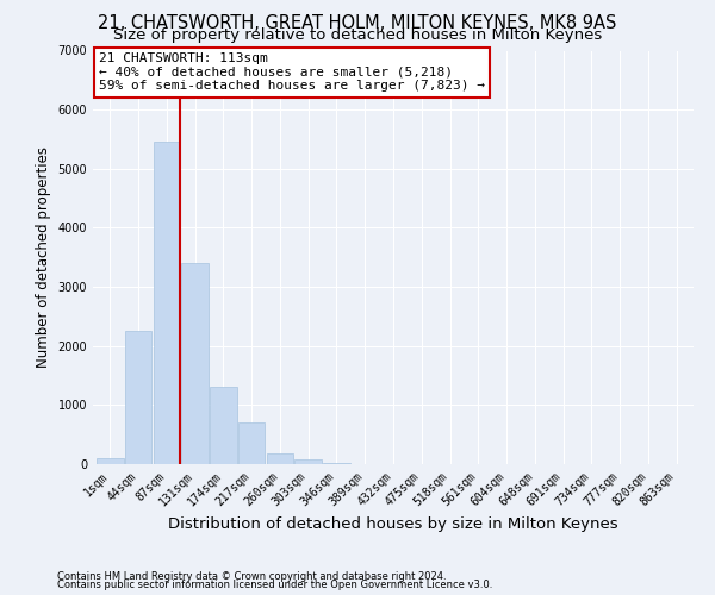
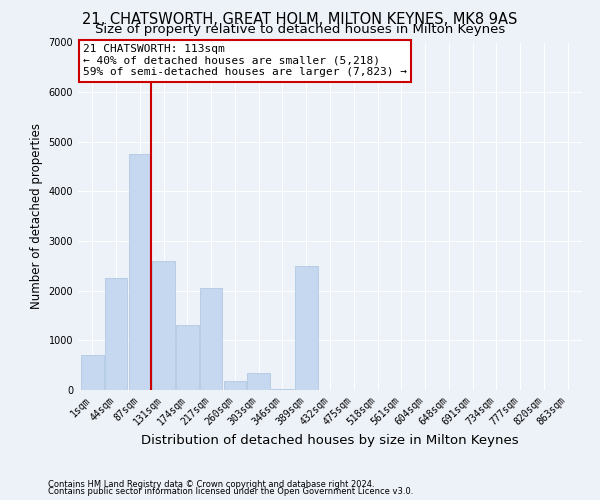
1sqm: 100 -> 700
87sqm: 5450 -> 4750
131sqm: 3400 -> 2600
217sqm: 700 -> 2050
303sqm: 80 -> 350
389sqm: 10 -> 2500
